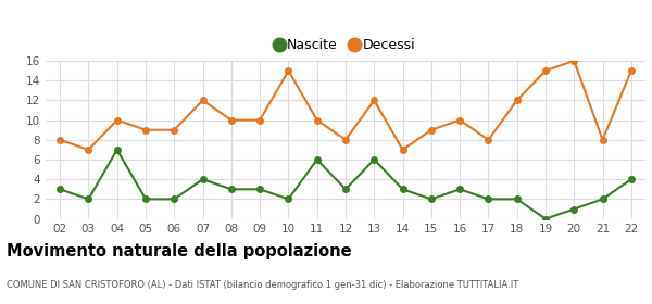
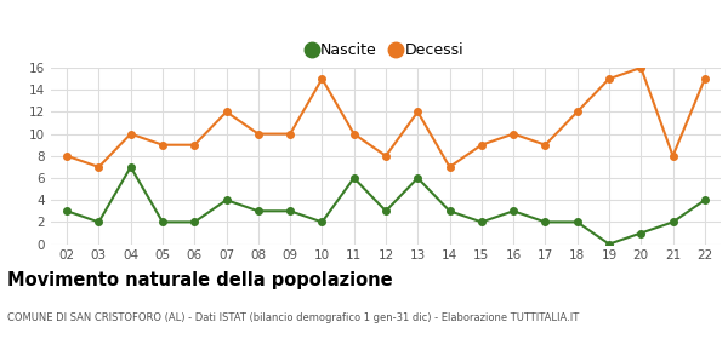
Decessi/17: 8 -> 9
